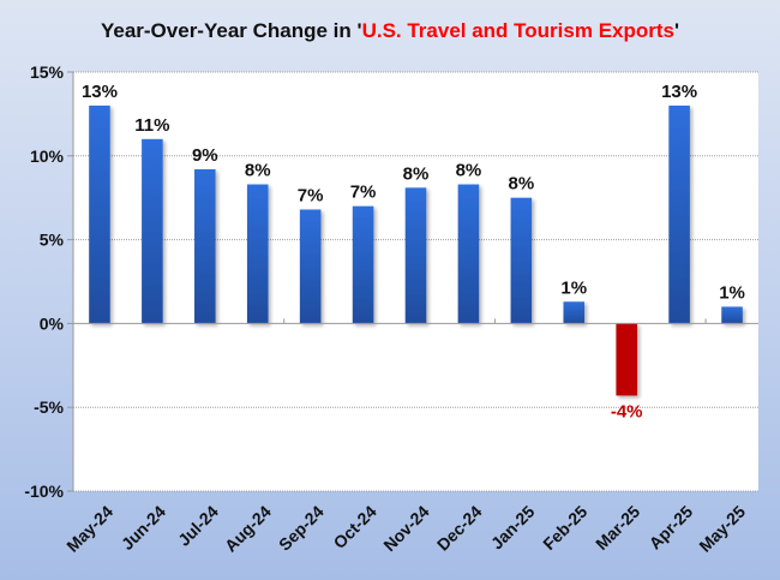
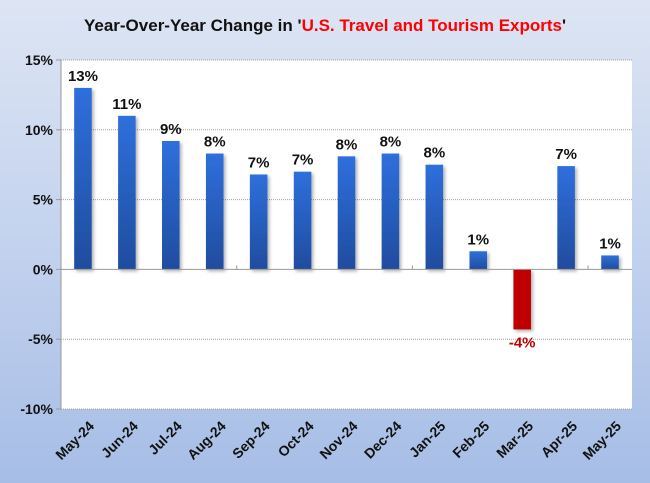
Apr-25: 13% -> 7%
